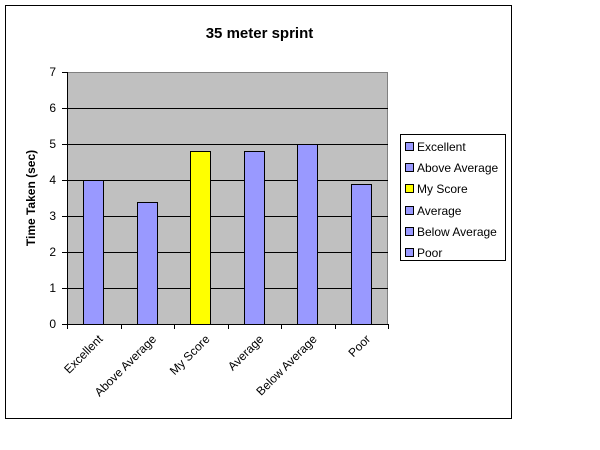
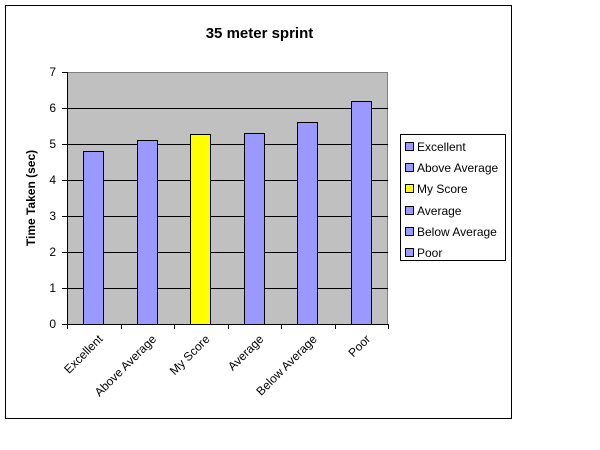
Excellent: 4.0 -> 4.8
Above Average: 3.4 -> 5.1
My Score: 4.8 -> 5.3
Average: 4.8 -> 5.3
Below Average: 5.0 -> 5.6
Poor: 3.9 -> 6.2
